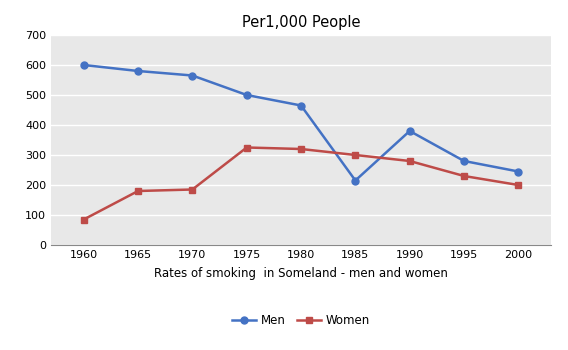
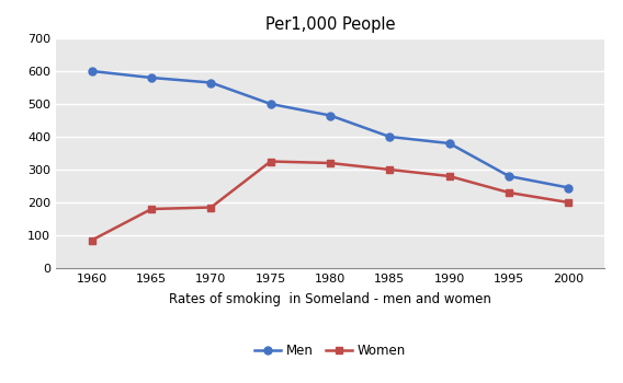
Men/1985: 215 -> 400
